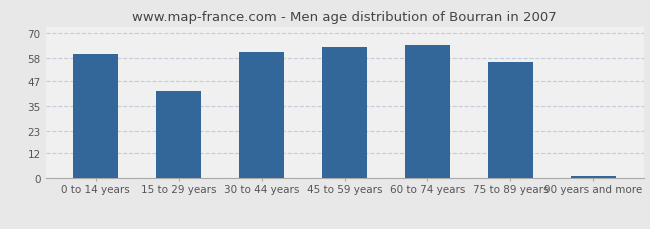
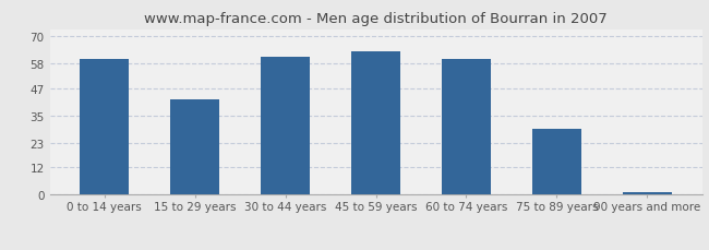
60 to 74 years: 64 -> 60
75 to 89 years: 56 -> 29
